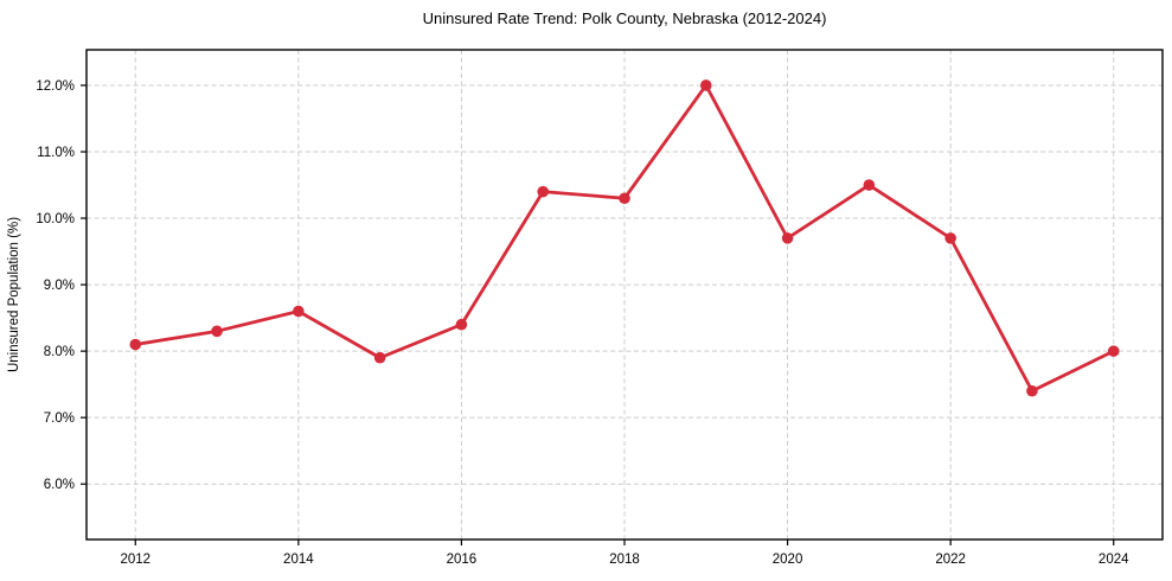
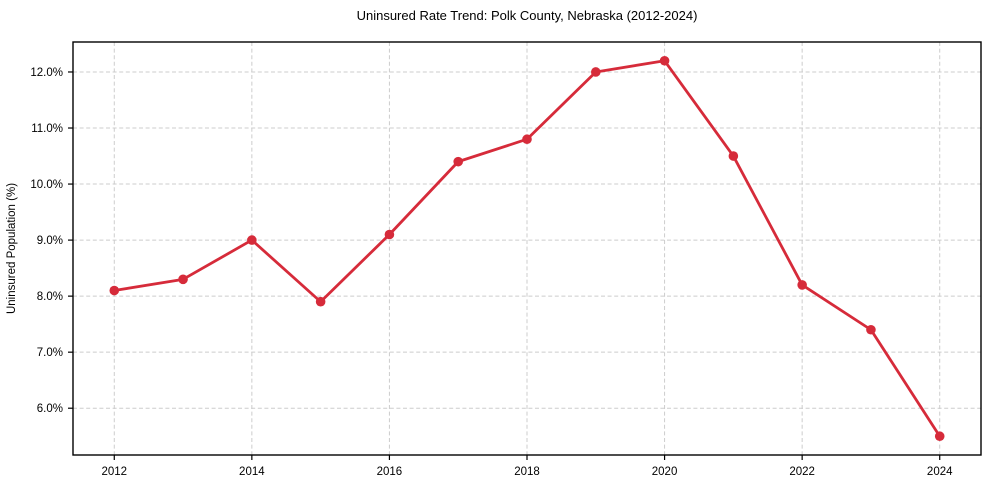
2014: 8.6% -> 9.0%
2016: 8.4% -> 9.1%
2018: 10.3% -> 10.8%
2020: 9.7% -> 12.2%
2022: 9.7% -> 8.2%
2024: 8.0% -> 5.5%
